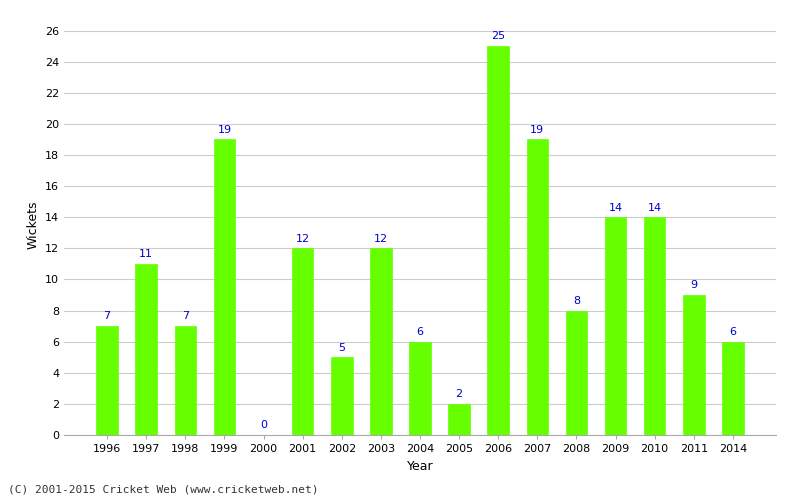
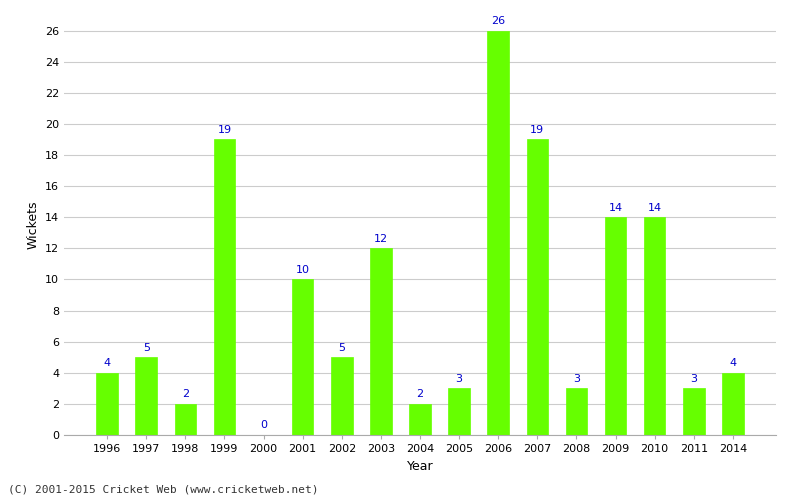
1996: 7 -> 4
1997: 11 -> 5
1998: 7 -> 2
2001: 12 -> 10
2004: 6 -> 2
2005: 2 -> 3
2006: 25 -> 26
2008: 8 -> 3
2011: 9 -> 3
2014: 6 -> 4
